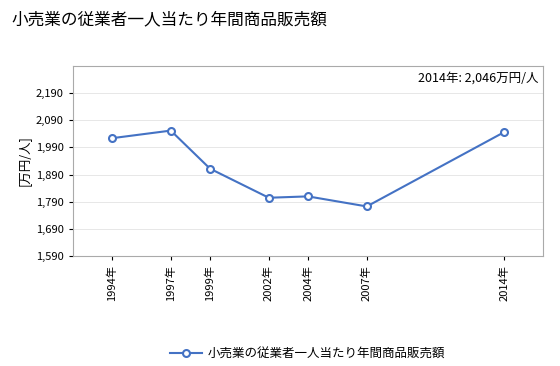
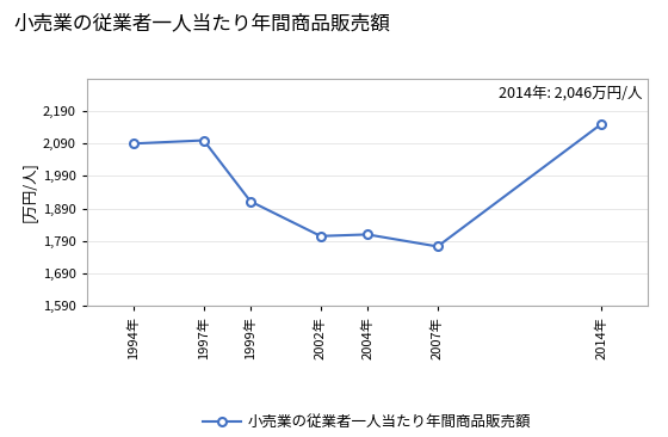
1994年: 2,024 -> 2,090
1997年: 2,052 -> 2,100
2014年: 2,046 -> 2,150
